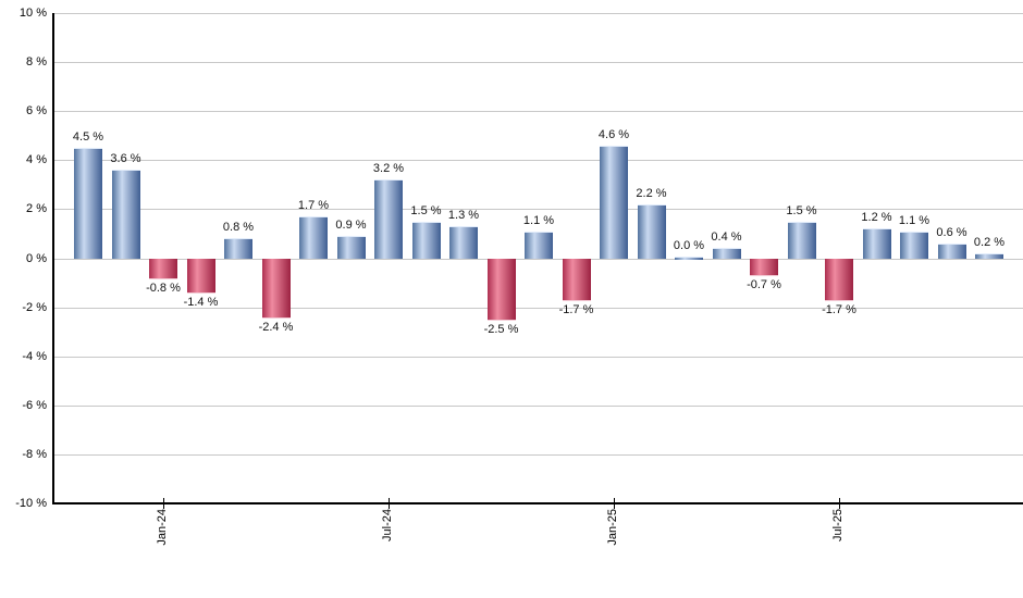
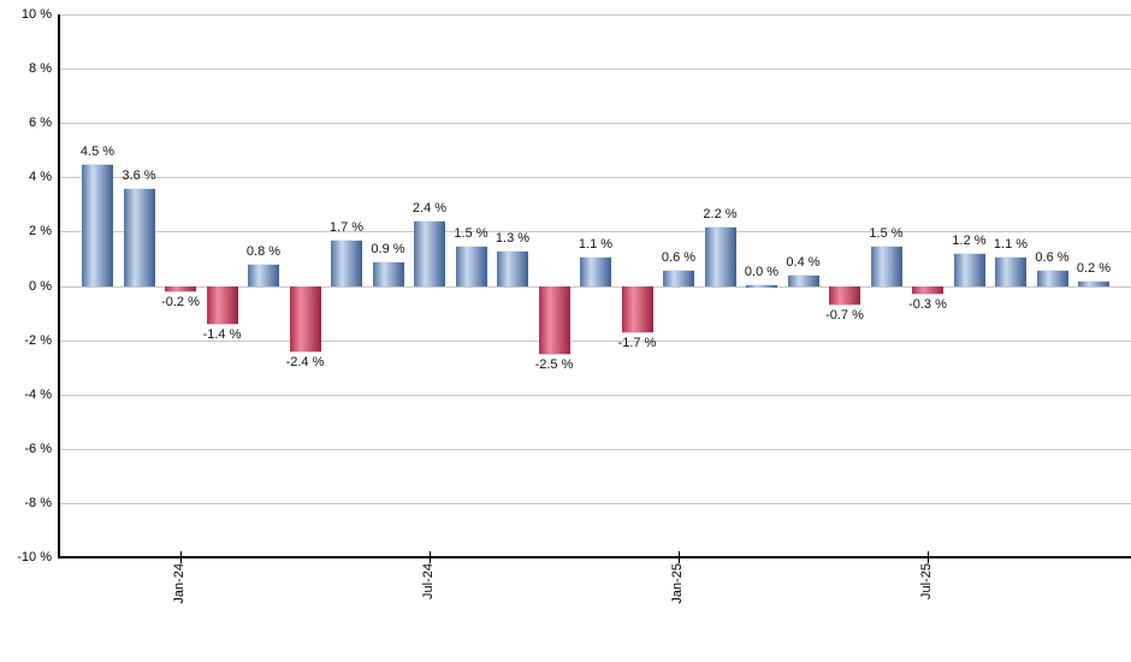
Jan-24: -0.8 -> -0.2
Jul-24: 3.2 -> 2.4
Jan-25: 4.6 -> 0.6
Jul-25: -1.7 -> -0.3
